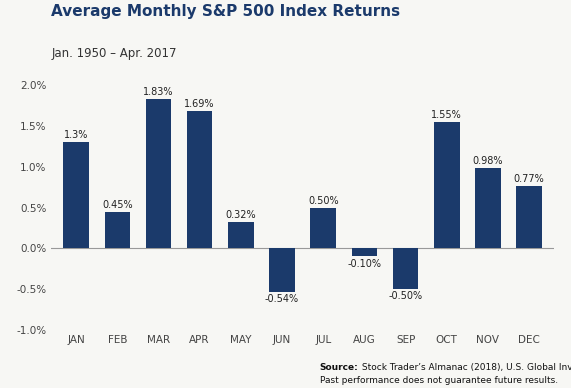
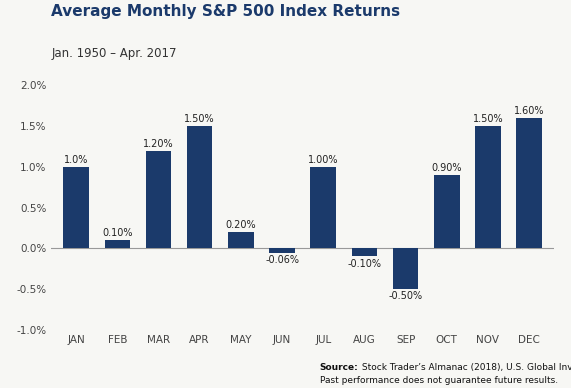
JAN: 1.3% -> 1.0%
FEB: 0.45% -> 0.10%
MAR: 1.83% -> 1.20%
APR: 1.69% -> 1.50%
MAY: 0.32% -> 0.20%
JUN: -0.54% -> -0.06%
JUL: 0.50% -> 1.00%
OCT: 1.55% -> 0.90%
NOV: 0.98% -> 1.50%
DEC: 0.77% -> 1.60%
